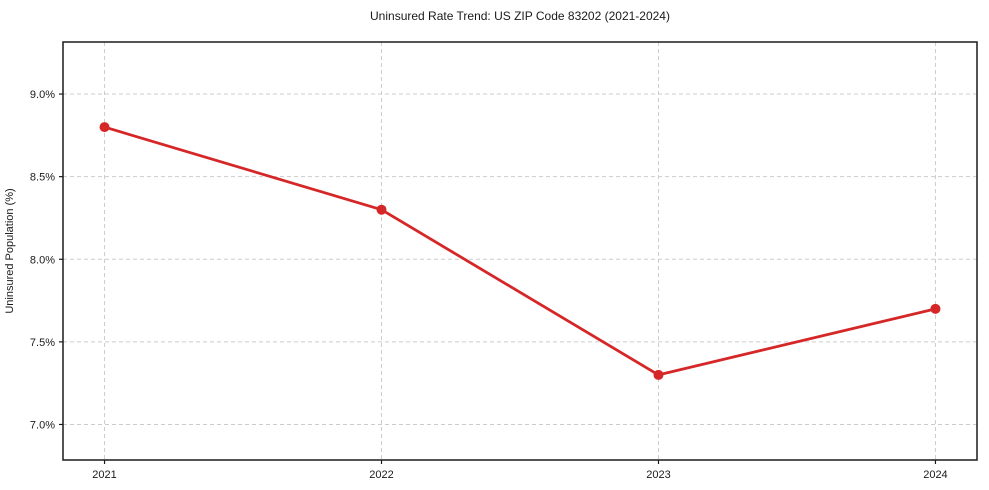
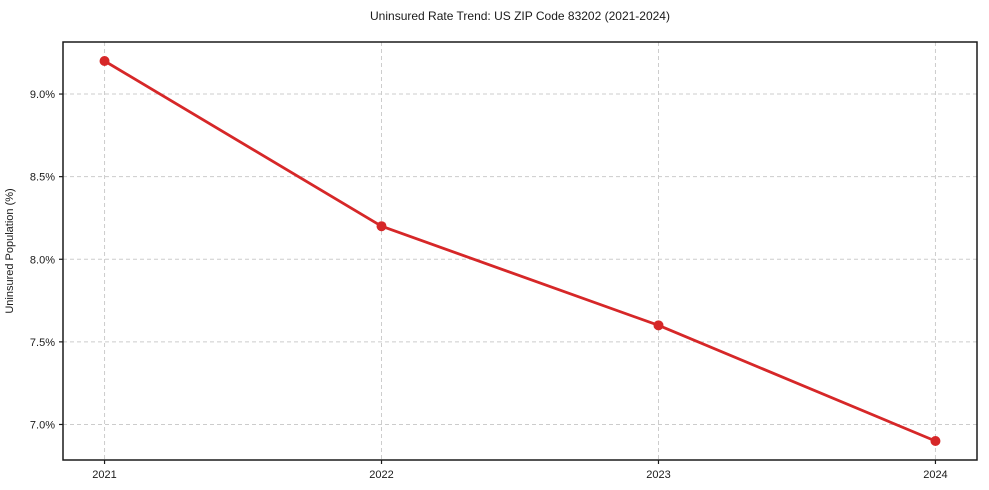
2021: 8.8% -> 9.2%
2022: 8.3% -> 8.2%
2023: 7.3% -> 7.6%
2024: 7.7% -> 6.9%
